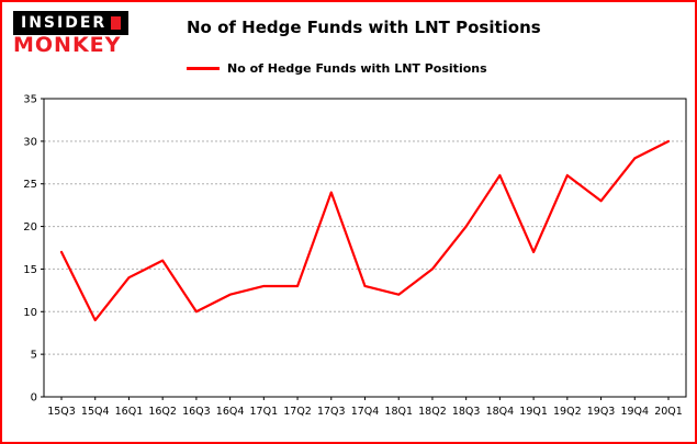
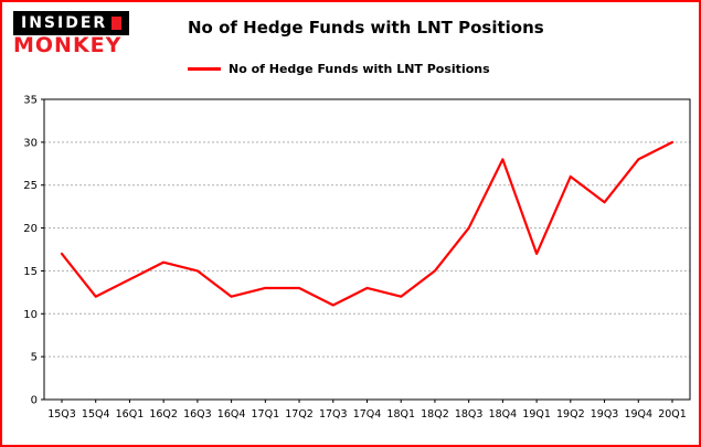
15Q4: 9 -> 12
16Q3: 10 -> 15
17Q3: 24 -> 11
18Q4: 26 -> 28
